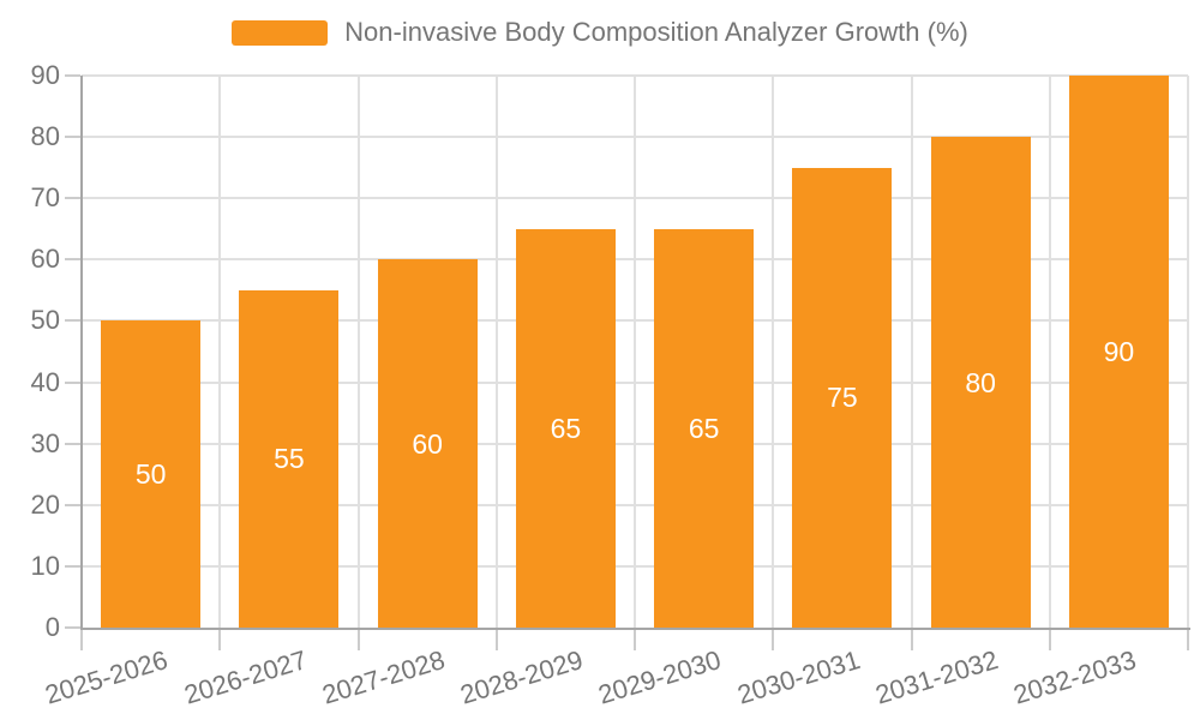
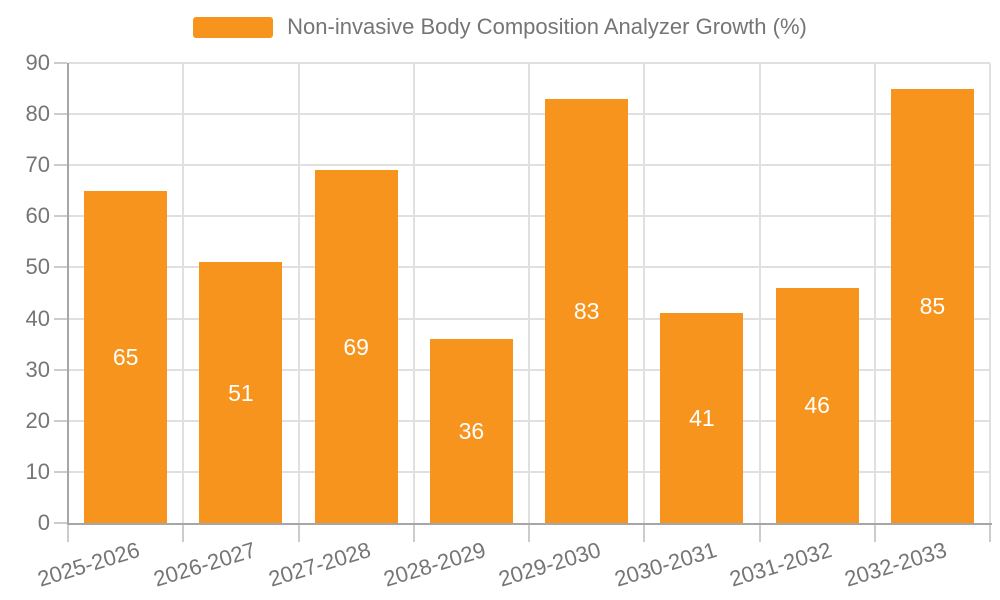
2025-2026: 50 -> 65
2026-2027: 55 -> 51
2027-2028: 60 -> 69
2028-2029: 65 -> 36
2029-2030: 65 -> 83
2030-2031: 75 -> 41
2031-2032: 80 -> 46
2032-2033: 90 -> 85
